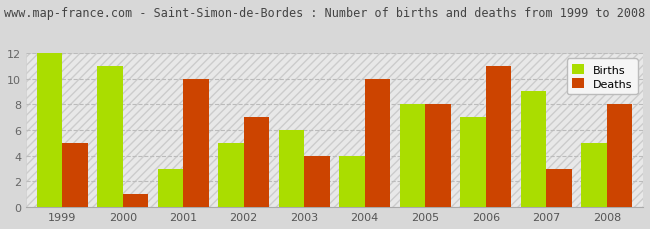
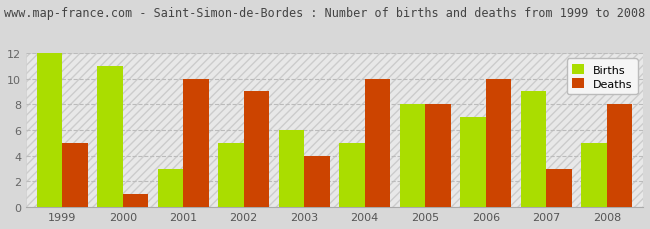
Deaths/2002: 7 -> 9
Births/2004: 4 -> 5
Deaths/2006: 11 -> 10
